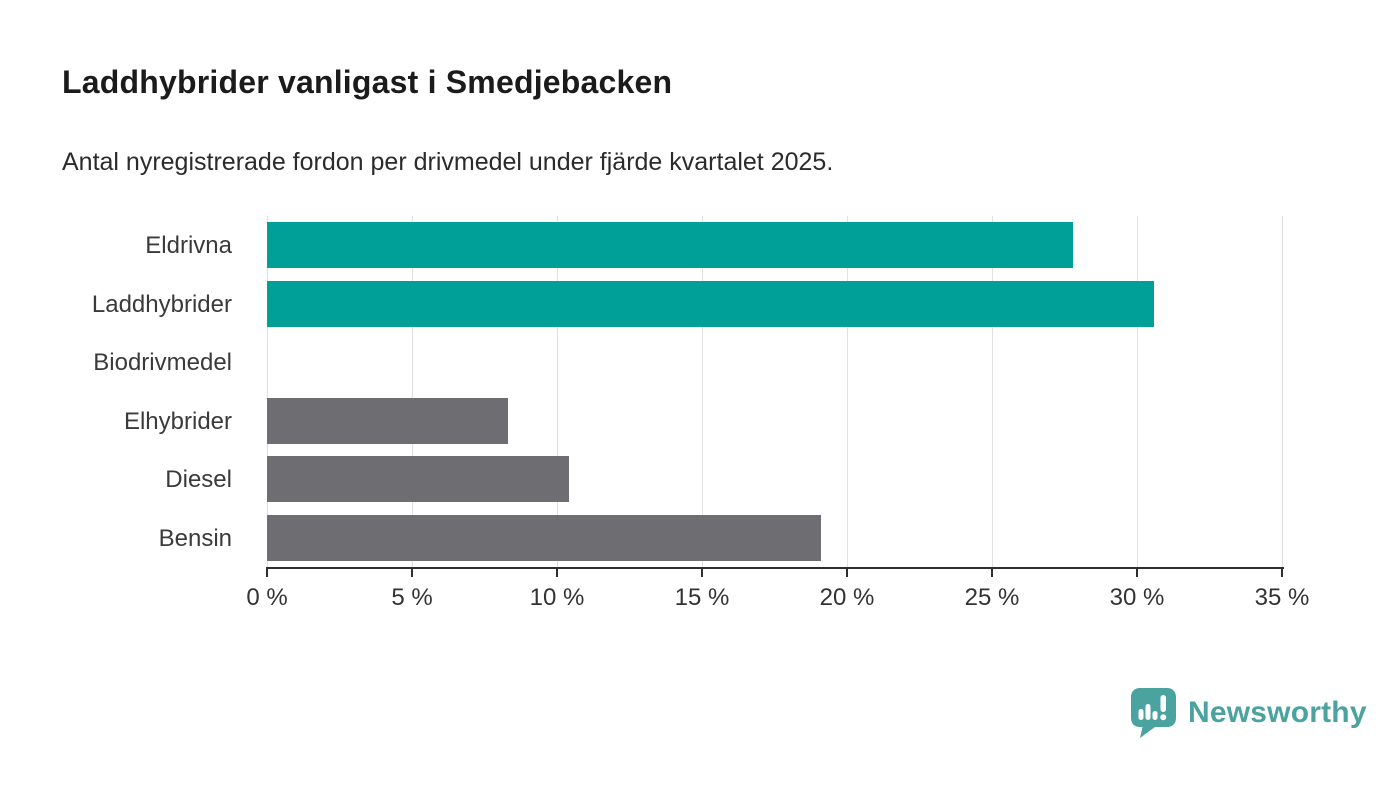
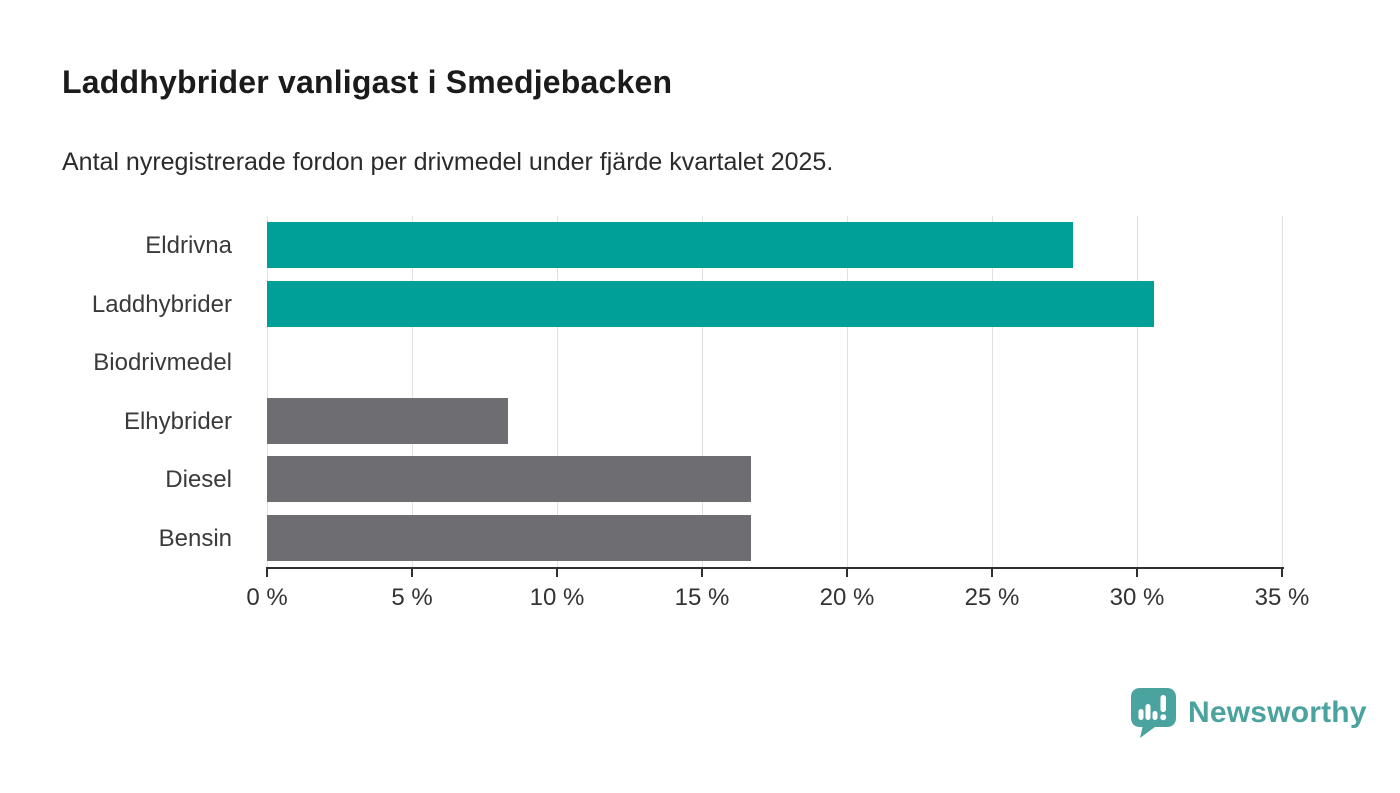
Diesel: 10.4% -> 16.7%
Bensin: 19.1% -> 16.7%
